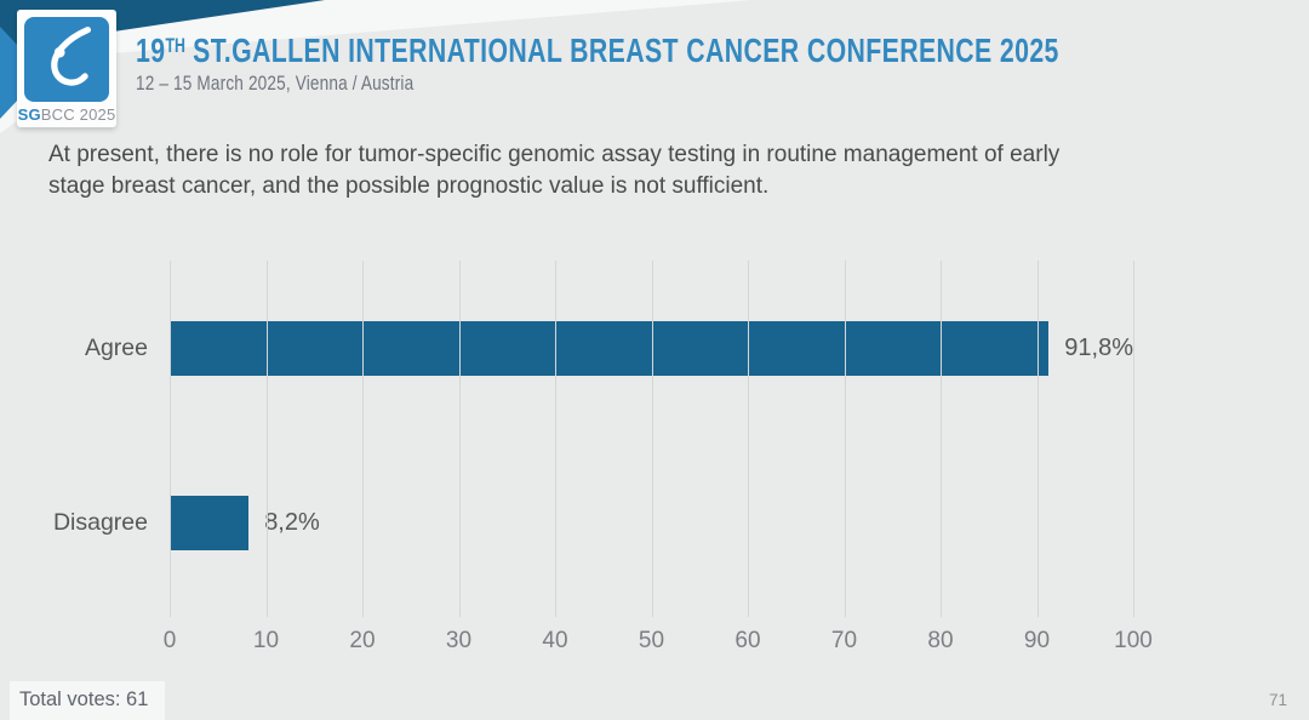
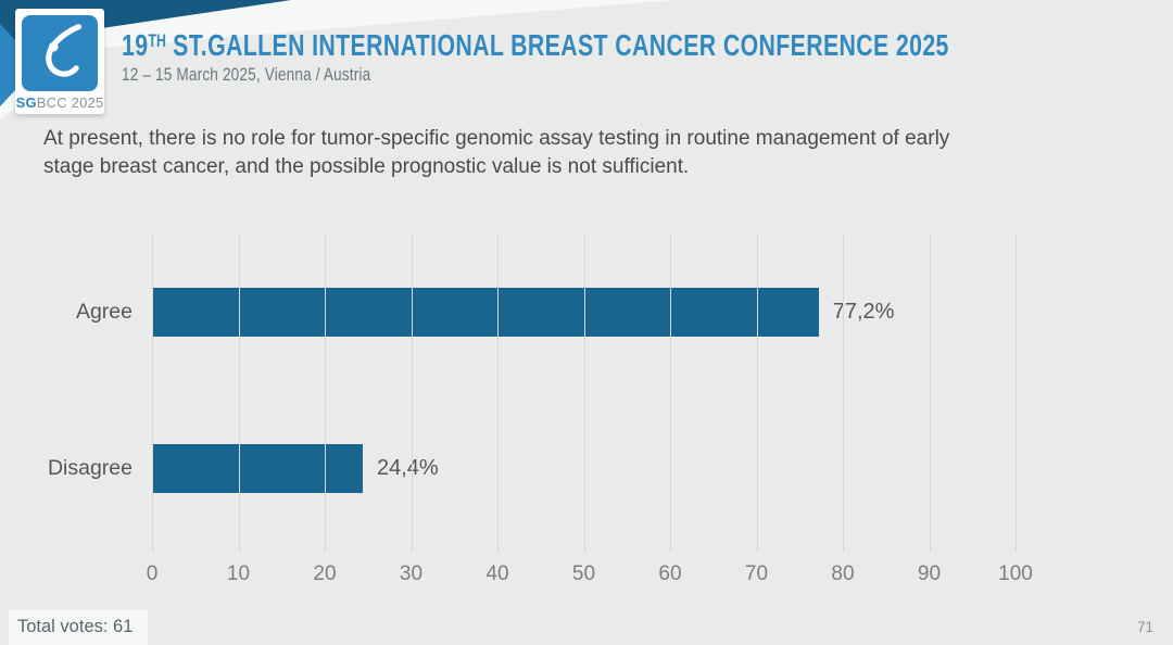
Agree: 91,8% -> 77,2%
Disagree: 8,2% -> 24,4%
